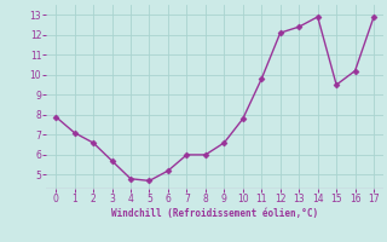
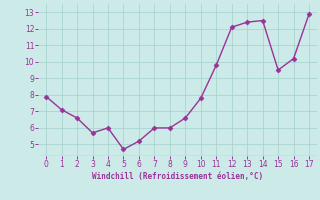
4: 4.8 -> 6.0
14: 12.9 -> 12.5
